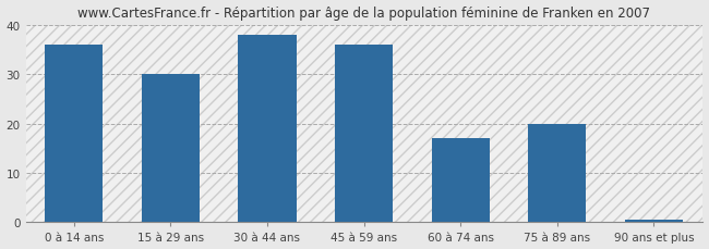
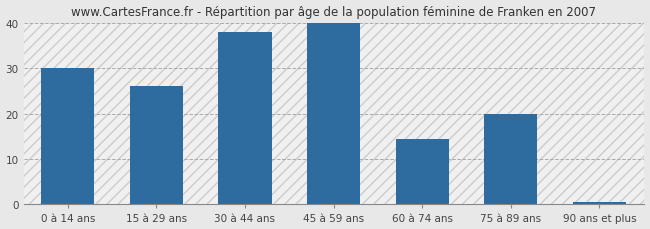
0 à 14 ans: 36.0 -> 30.0
15 à 29 ans: 30.0 -> 26.0
45 à 59 ans: 36.0 -> 40.0
60 à 74 ans: 17.0 -> 14.5
